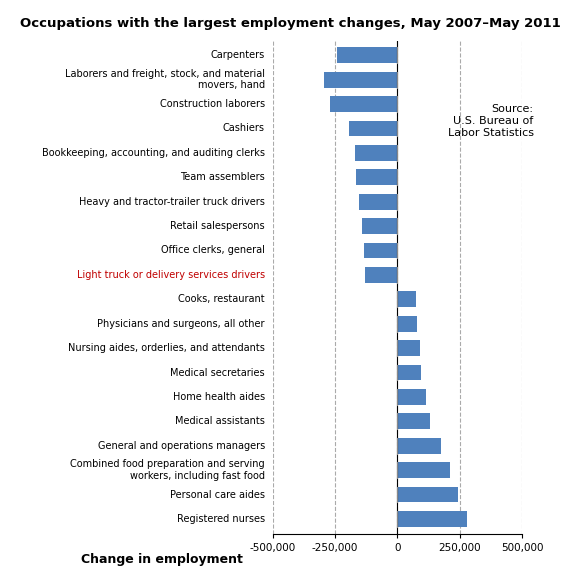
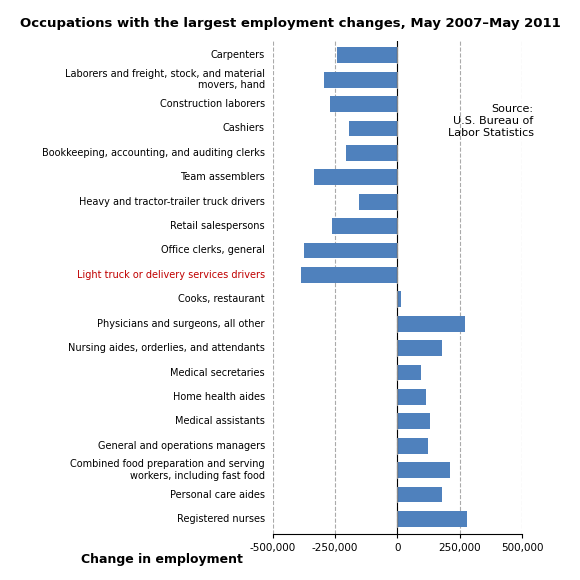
Bookkeeping, accounting, and auditing clerks: -170,000 -> -205,000
Team assemblers: -165,000 -> -335,000
Retail salespersons: -140,000 -> -260,000
Office clerks, general: -135,000 -> -375,000
Light truck or delivery services drivers: -130,000 -> -385,000
Cooks, restaurant: 75,000 -> 15,000
Physicians and surgeons, all other: 80,000 -> 270,000
Nursing aides, orderlies, and attendants: 90,000 -> 180,000
General and operations managers: 175,000 -> 125,000
Personal care aides: 243,000 -> 180,000
